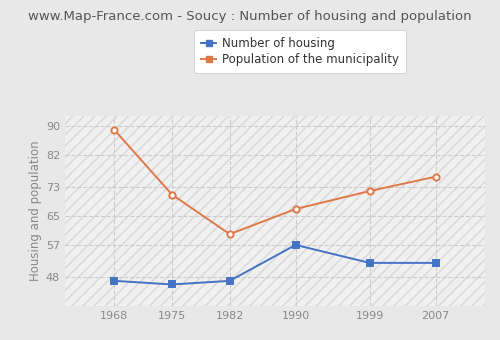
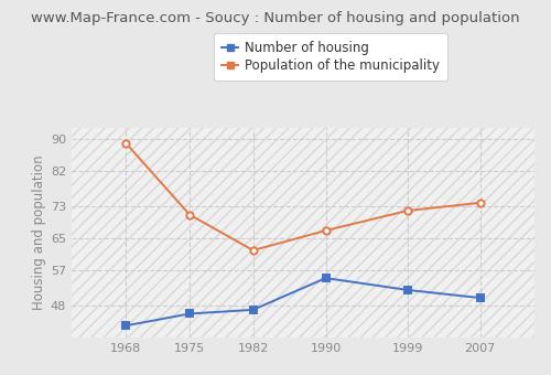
Number of housing/1968: 47 -> 43
Population of the municipality/1982: 60 -> 62
Number of housing/1990: 57 -> 55
Number of housing/2007: 52 -> 50
Population of the municipality/2007: 76 -> 74
